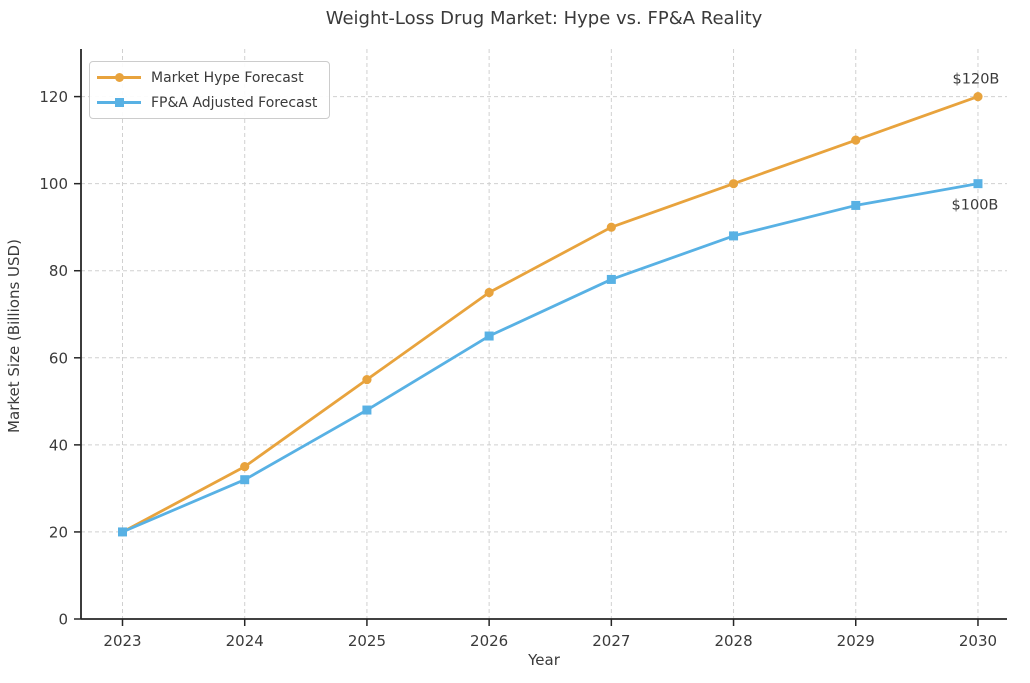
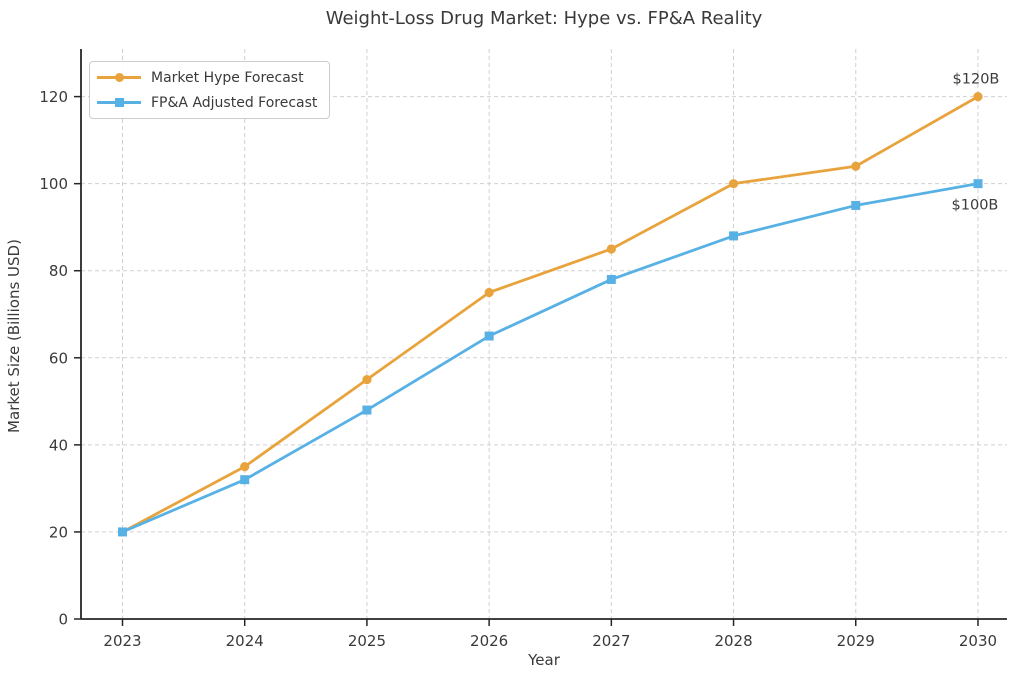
Market Hype Forecast/2027: 90 -> 85
Market Hype Forecast/2029: 110 -> 104
